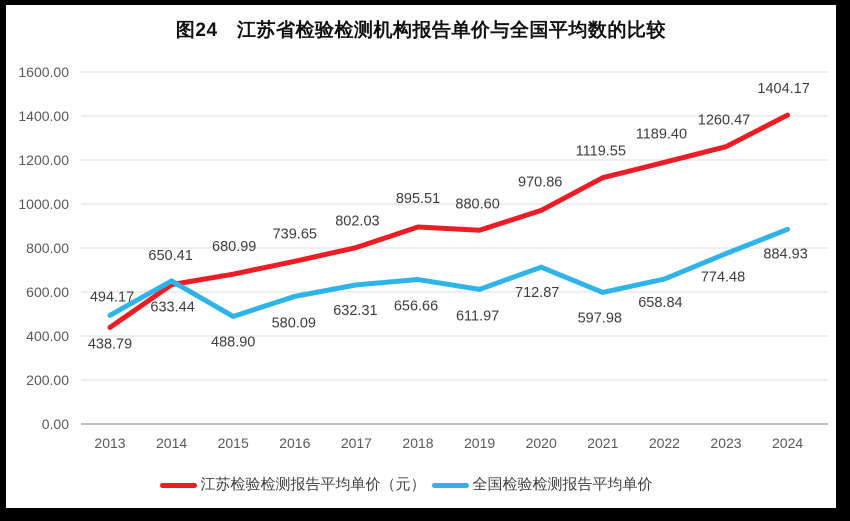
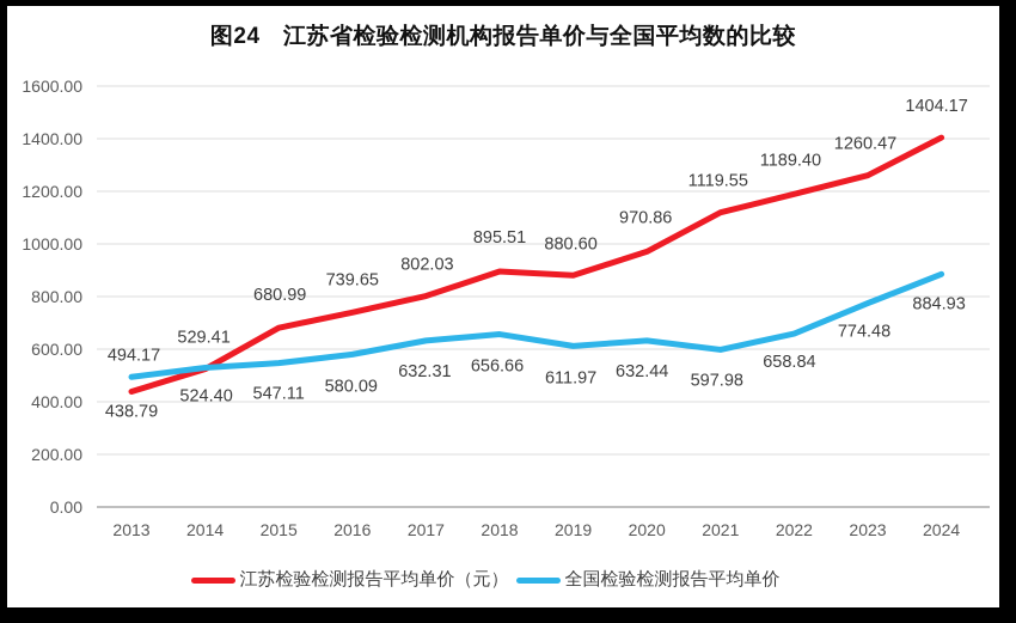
江苏检验检测报告平均单价（元）/2014: 633.44 -> 524.40
全国检验检测报告平均单价/2014: 650.41 -> 529.41
全国检验检测报告平均单价/2015: 488.90 -> 547.11
全国检验检测报告平均单价/2020: 712.87 -> 632.44
